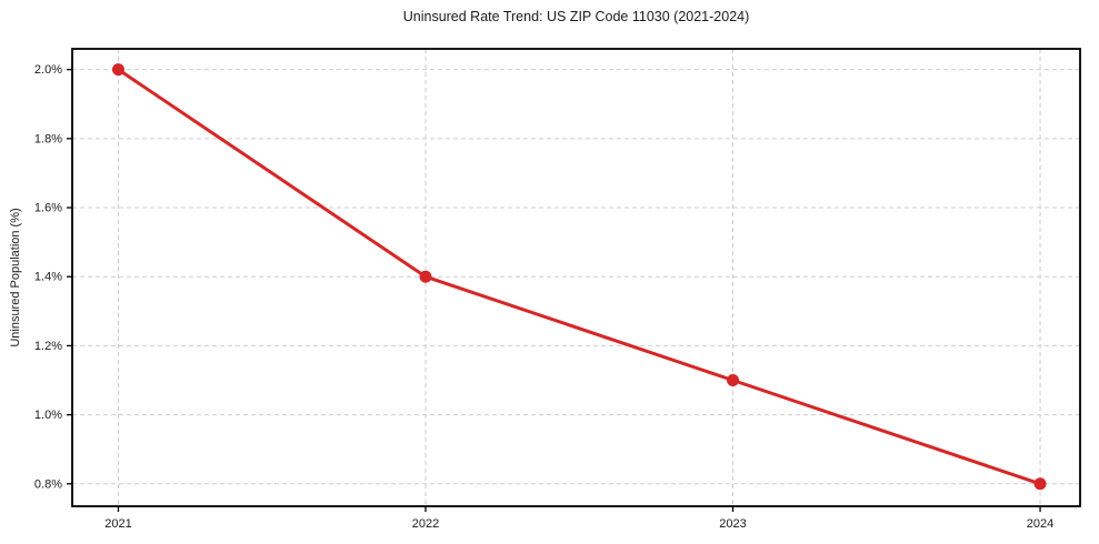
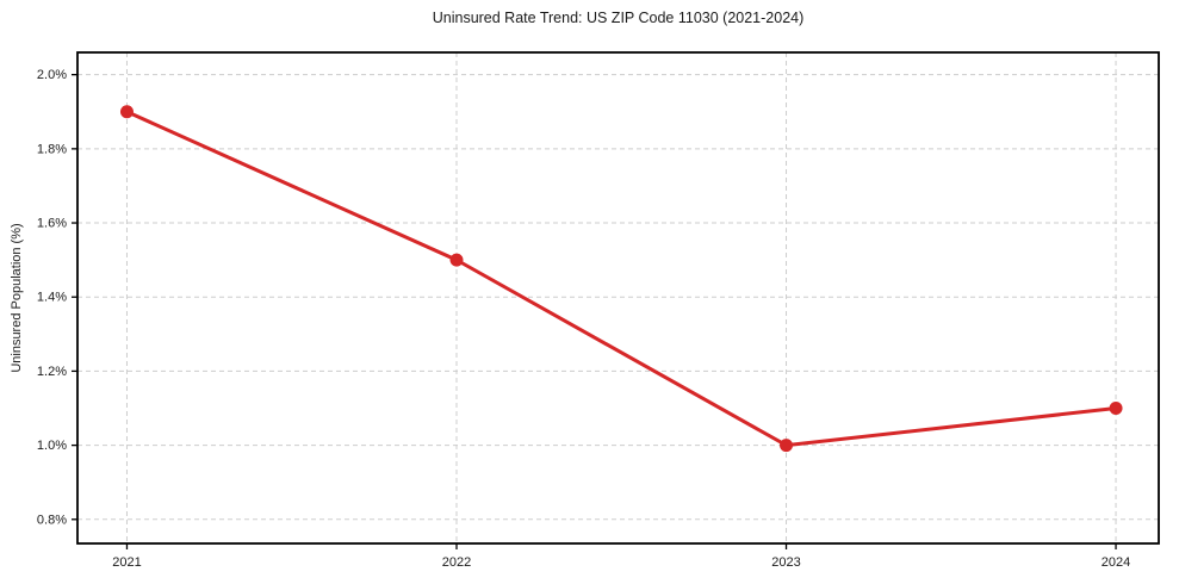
2021: 2.0% -> 1.9%
2022: 1.4% -> 1.5%
2023: 1.1% -> 1.0%
2024: 0.8% -> 1.1%
